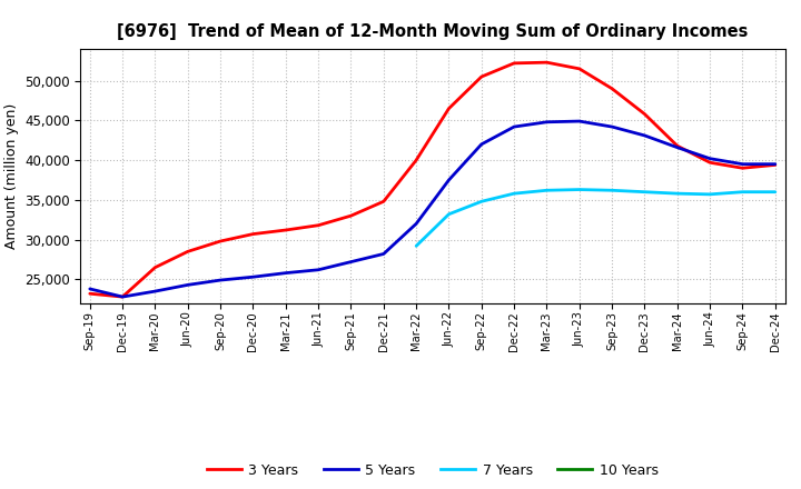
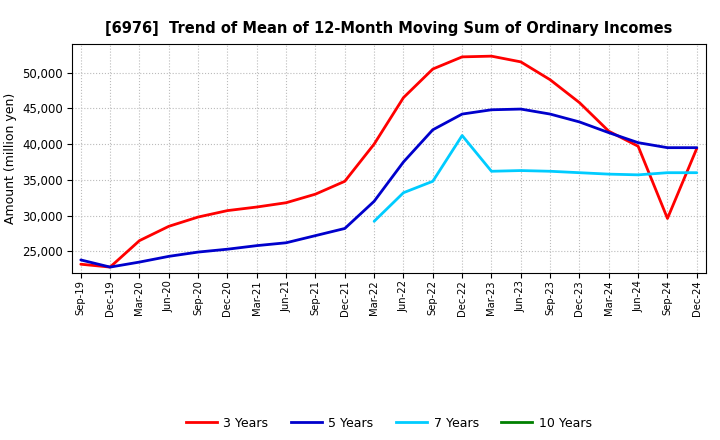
7 Years/Dec-22: 35,800 -> 41,200
3 Years/Sep-24: 39,000 -> 29,600
